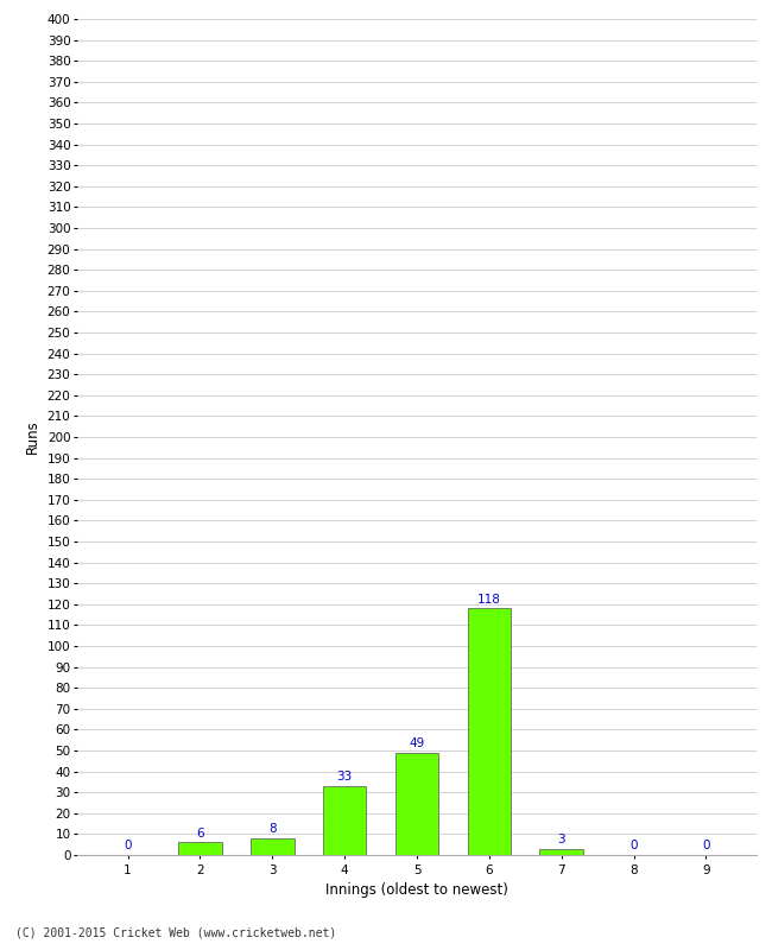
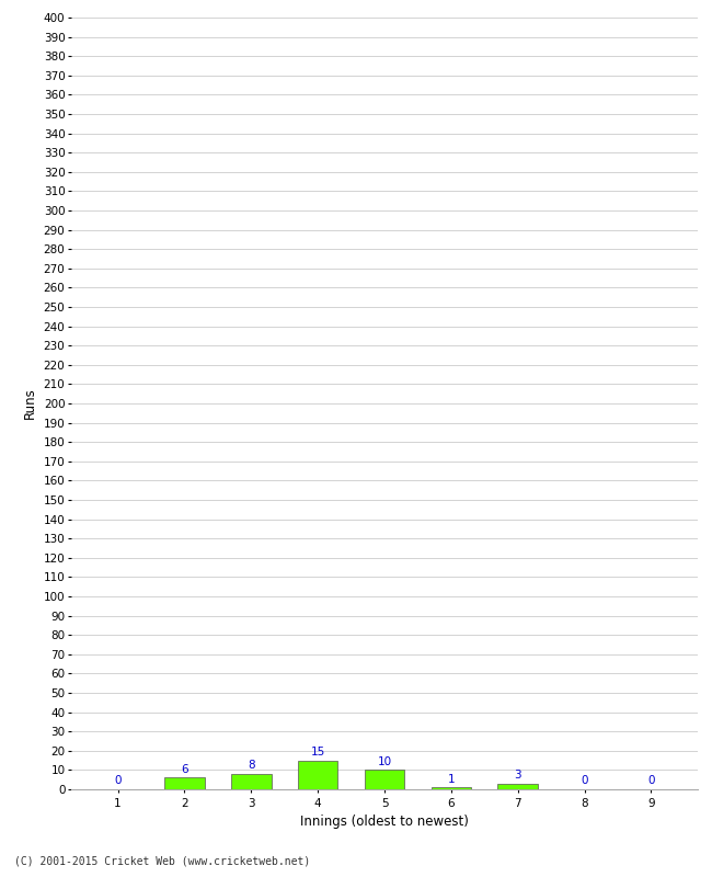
4: 33 -> 15
5: 49 -> 10
6: 118 -> 1
